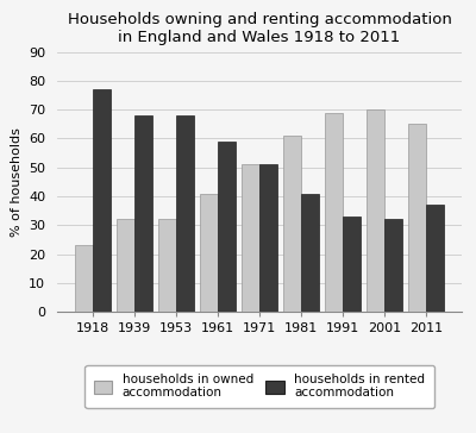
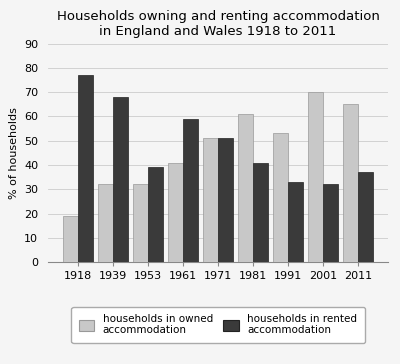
households in owned accommodation/1918: 23 -> 19
households in rented accommodation/1953: 68 -> 39
households in owned accommodation/1991: 69 -> 53
